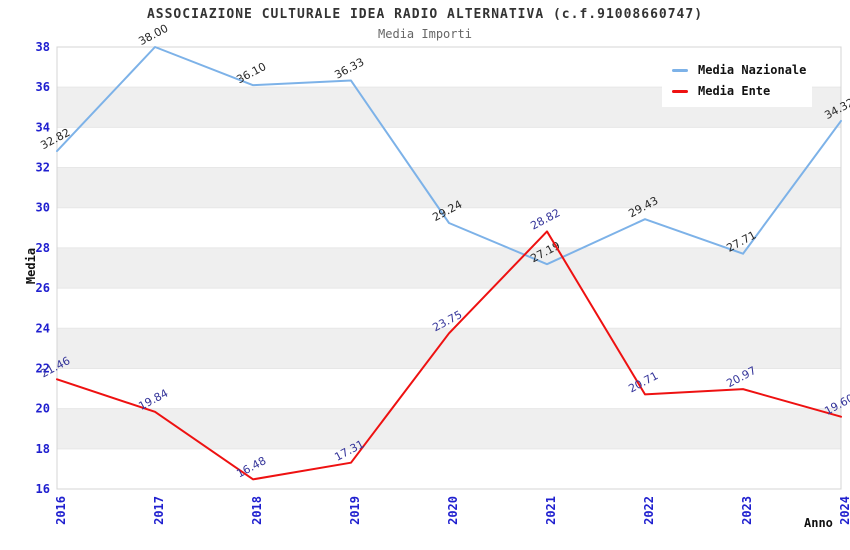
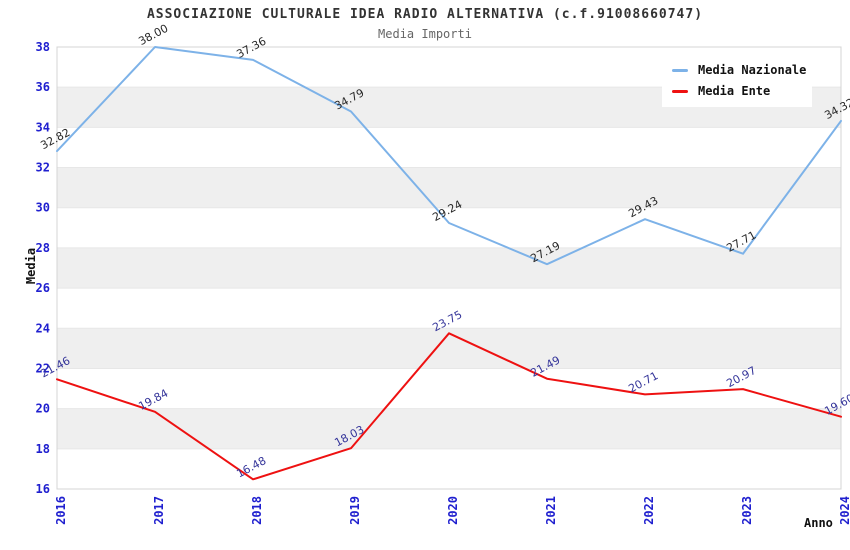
Media Nazionale/2018: 36.10 -> 37.36
Media Nazionale/2019: 36.33 -> 34.79
Media Ente/2019: 17.31 -> 18.03
Media Ente/2021: 28.82 -> 21.49
